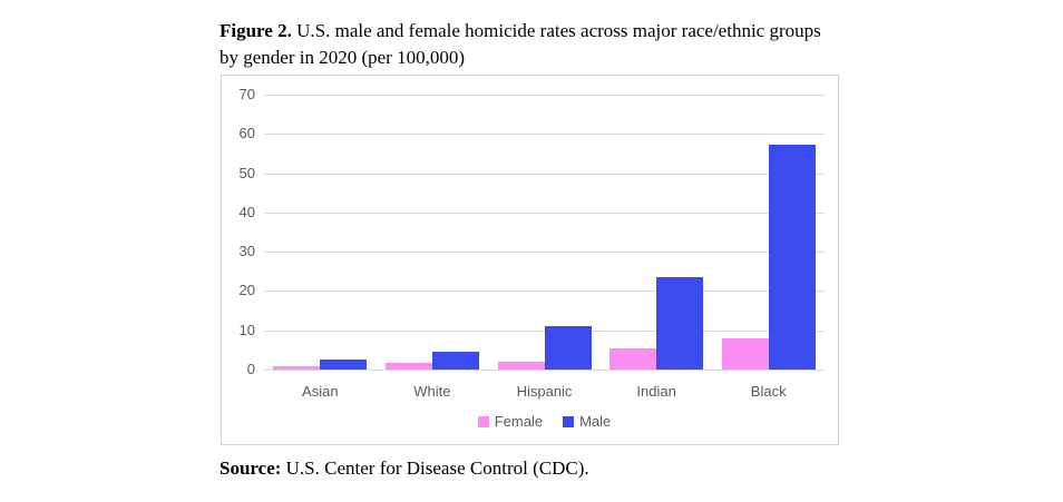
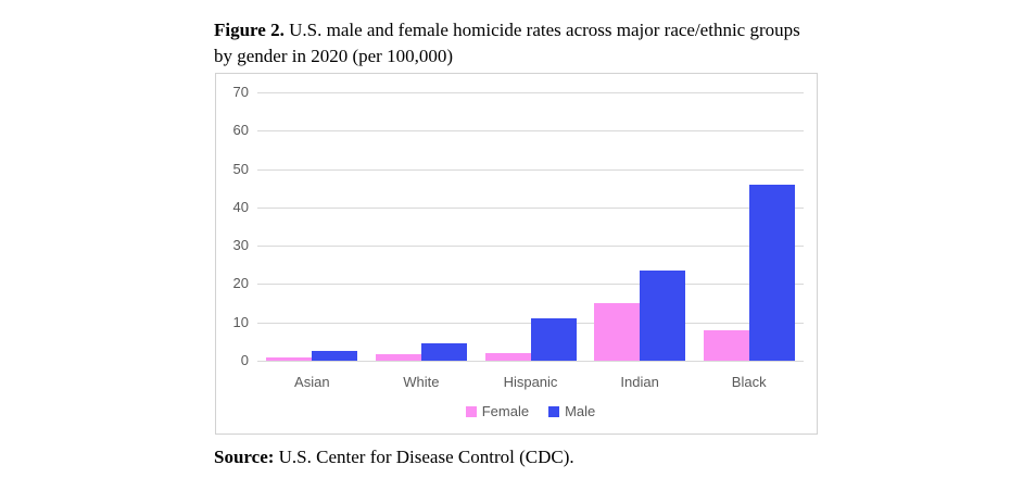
Female/Indian: 6 -> 15
Male/Black: 57 -> 46
